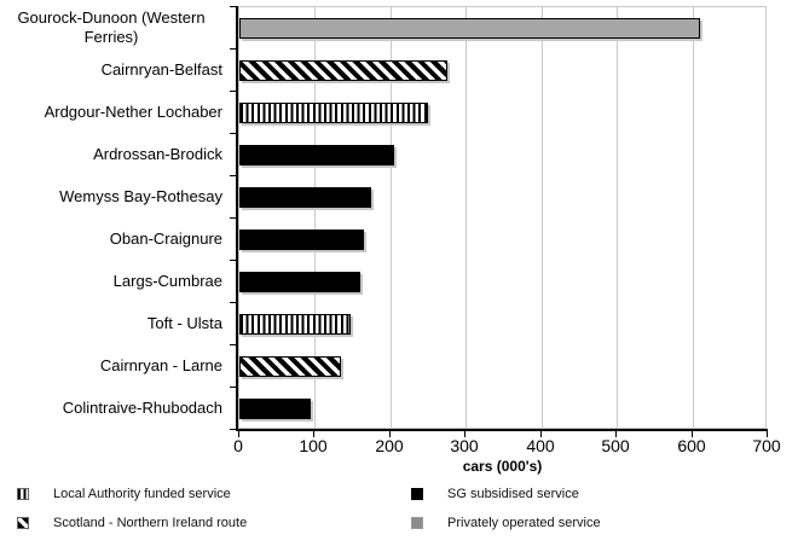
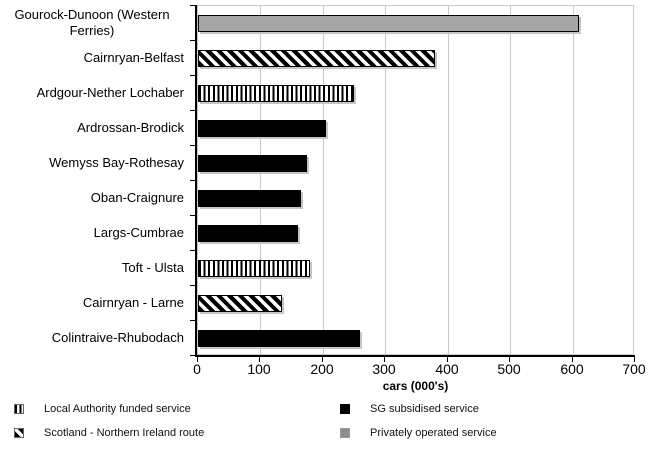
Cairnryan-Belfast: 280 -> 380
Toft - Ulsta: 150 -> 180
Colintraive-Rhubodach: 100 -> 260
